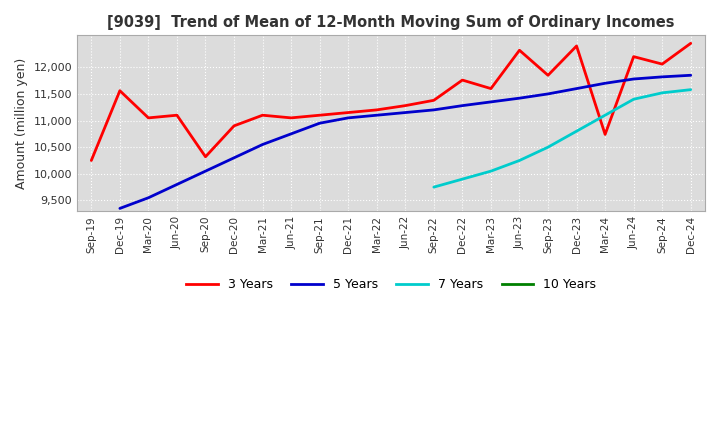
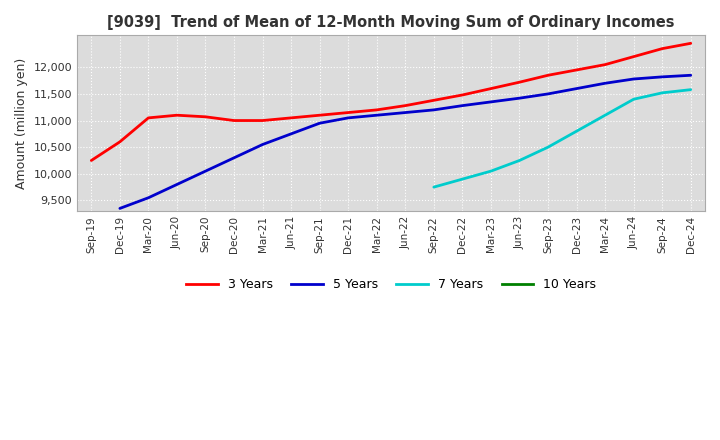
3 Years/Dec-19: 11,560 -> 10,600
3 Years/Sep-20: 10,320 -> 11,070
3 Years/Dec-20: 10,900 -> 11,000
3 Years/Mar-21: 11,100 -> 11,000
3 Years/Dec-22: 11,760 -> 11,480
3 Years/Jun-23: 12,320 -> 11,720
3 Years/Dec-23: 12,400 -> 11,950
3 Years/Mar-24: 10,740 -> 12,050
3 Years/Sep-24: 12,060 -> 12,350
